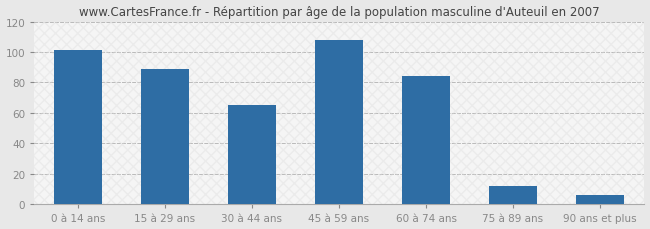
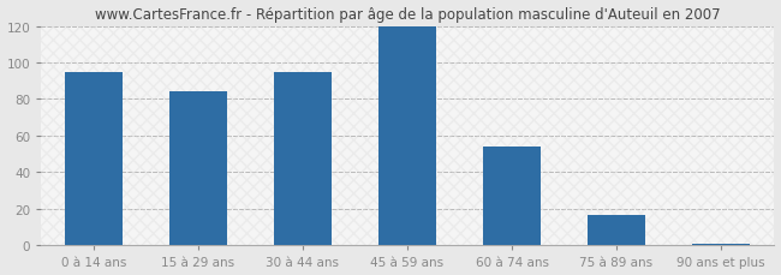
0 à 14 ans: 101 -> 95
15 à 29 ans: 89 -> 84
30 à 44 ans: 65 -> 95
45 à 59 ans: 108 -> 120
60 à 74 ans: 84 -> 54
75 à 89 ans: 12 -> 17
90 ans et plus: 6 -> 1
